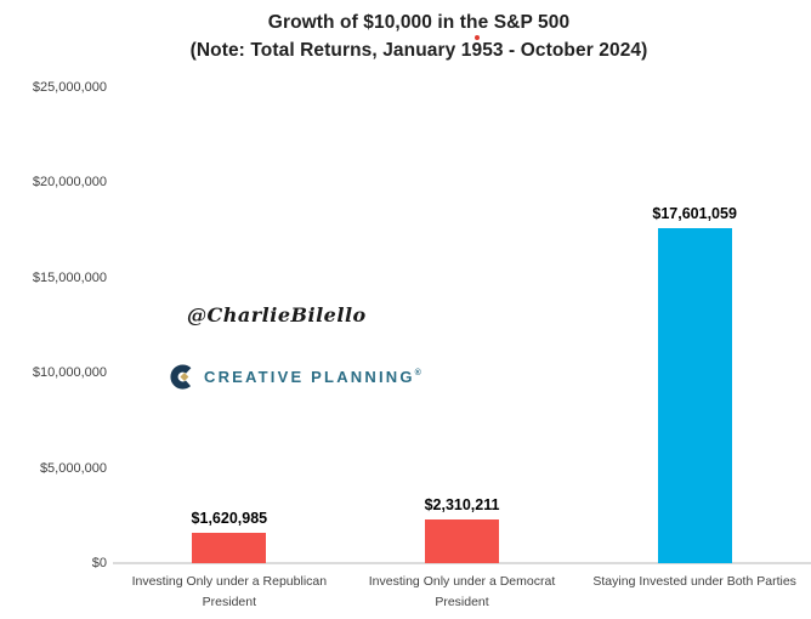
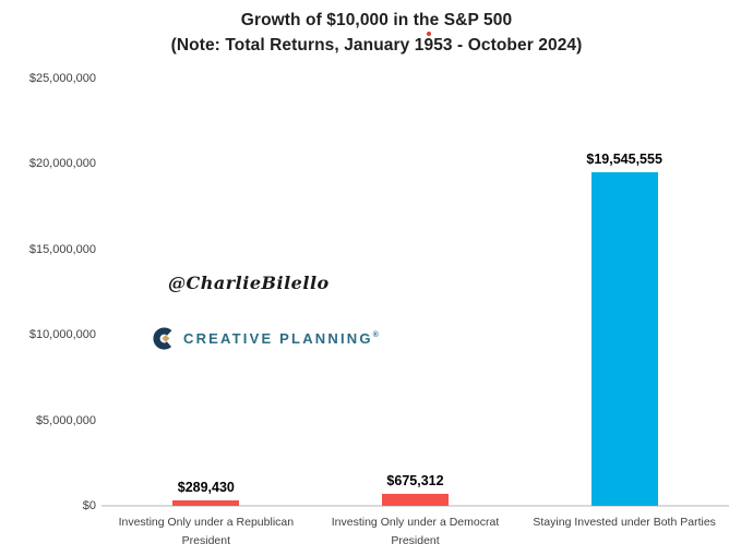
Investing Only under a Republican President: $1,620,985 -> $289,430
Investing Only under a Democrat President: $2,310,211 -> $675,312
Staying Invested under Both Parties: $17,601,059 -> $19,545,555
